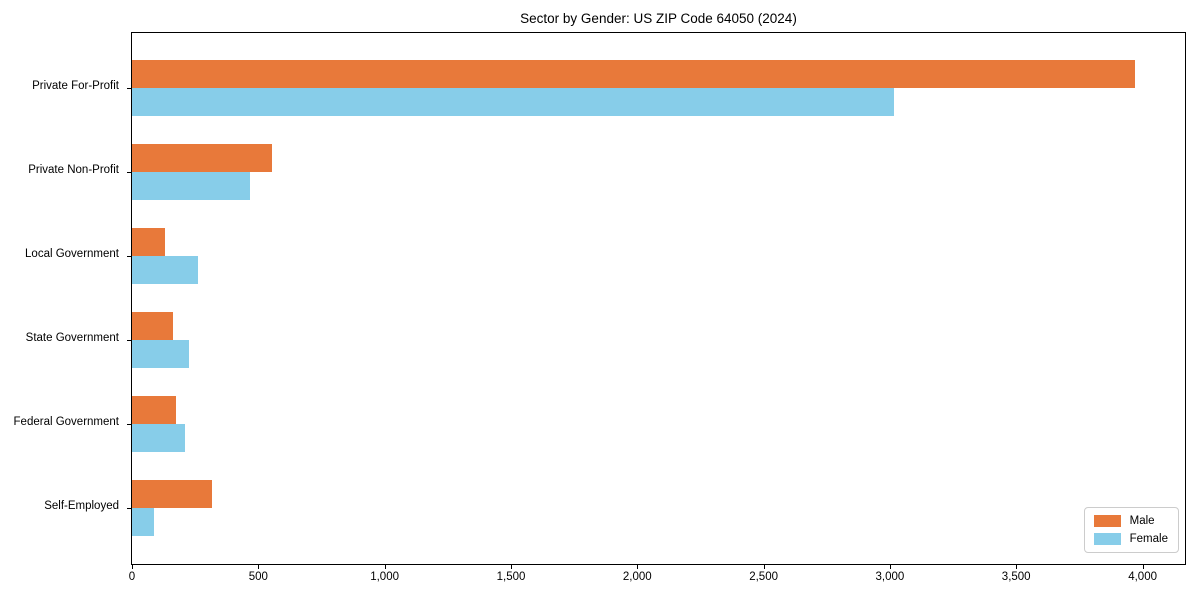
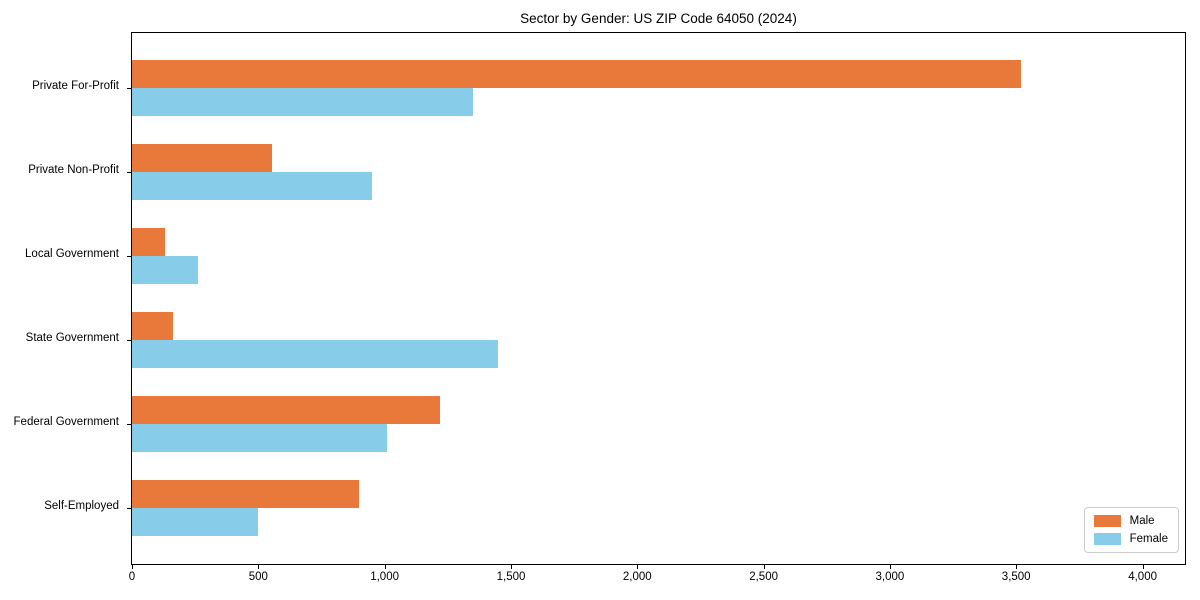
Male/Private For-Profit: 3970 -> 3520
Female/Private For-Profit: 3020 -> 1350
Female/Private Non-Profit: 470 -> 950
Female/State Government: 230 -> 1450
Male/Federal Government: 170 -> 1220
Female/Federal Government: 210 -> 1010
Male/Self-Employed: 320 -> 900
Female/Self-Employed: 90 -> 500
